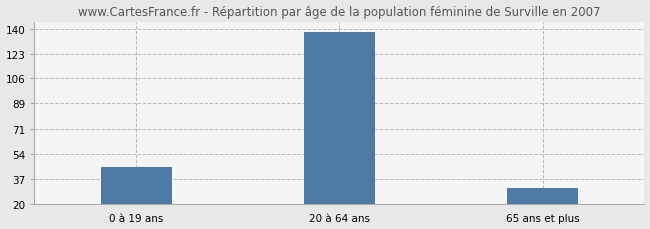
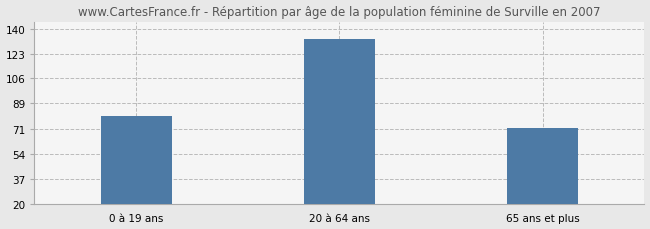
0 à 19 ans: 45 -> 80
20 à 64 ans: 138 -> 133
65 ans et plus: 31 -> 72
